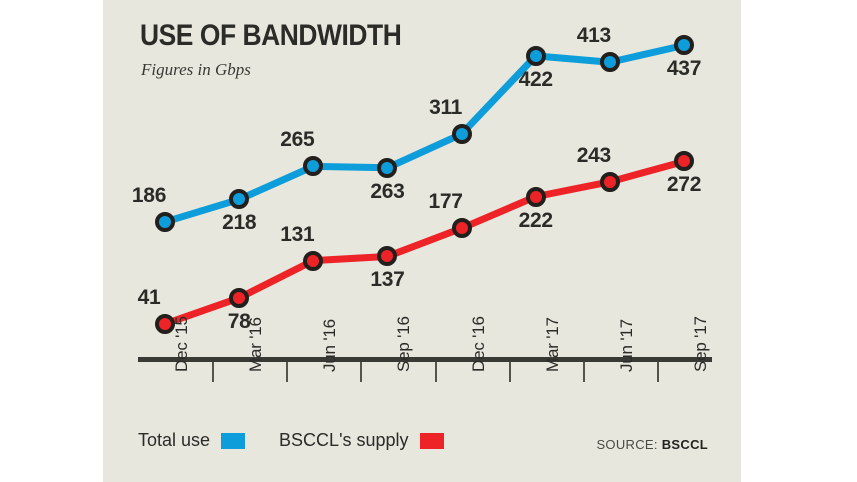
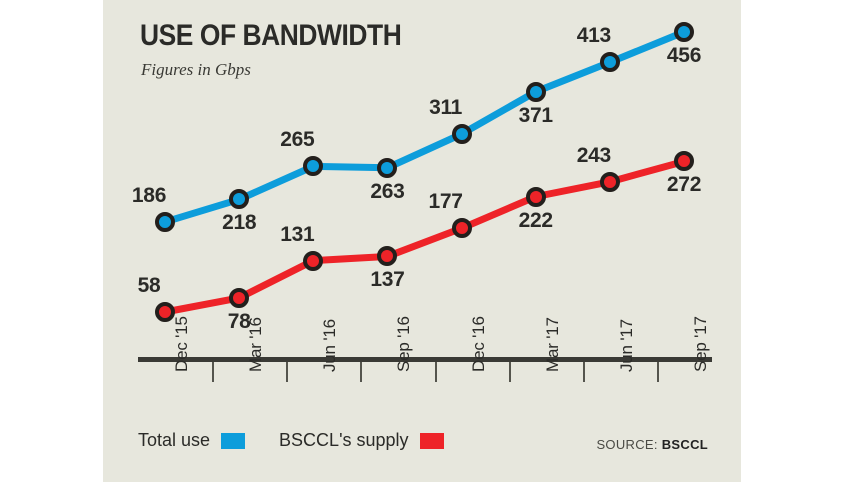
BSCCL's supply/Dec '15: 41 -> 58
Total use/Mar '17: 422 -> 371
Total use/Sep '17: 437 -> 456
